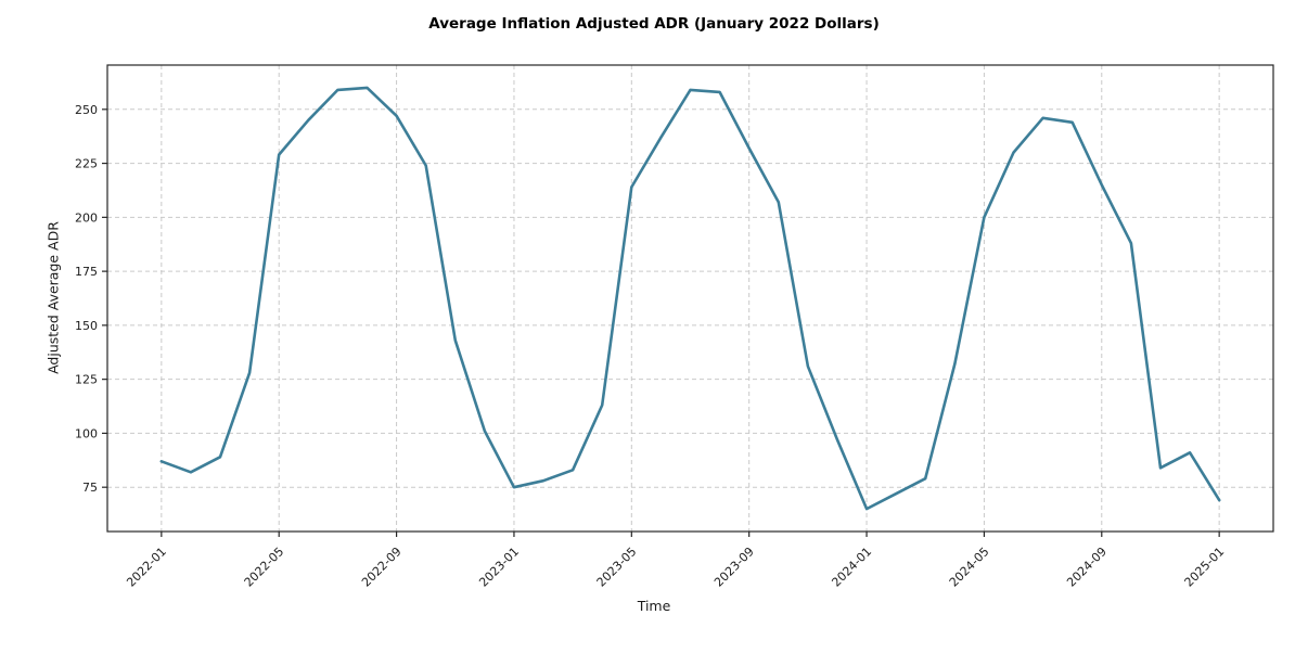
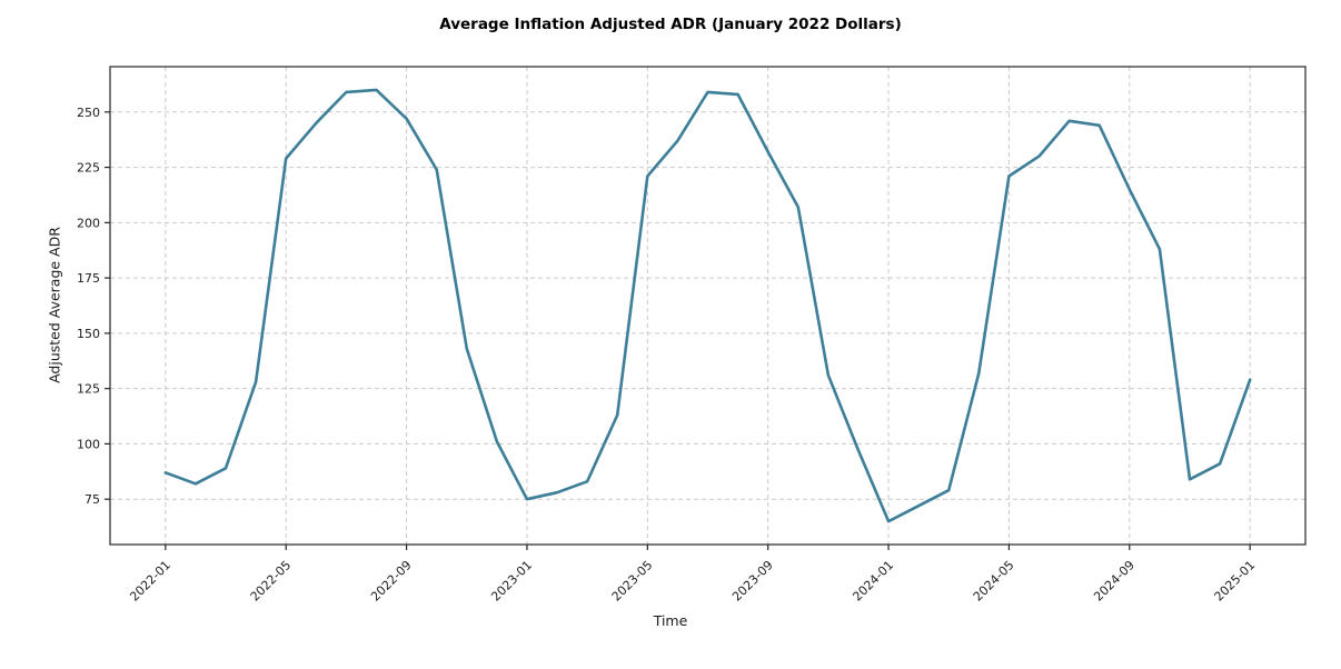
2023-05: 214 -> 221
2024-05: 200 -> 221
2025-01: 69 -> 129
